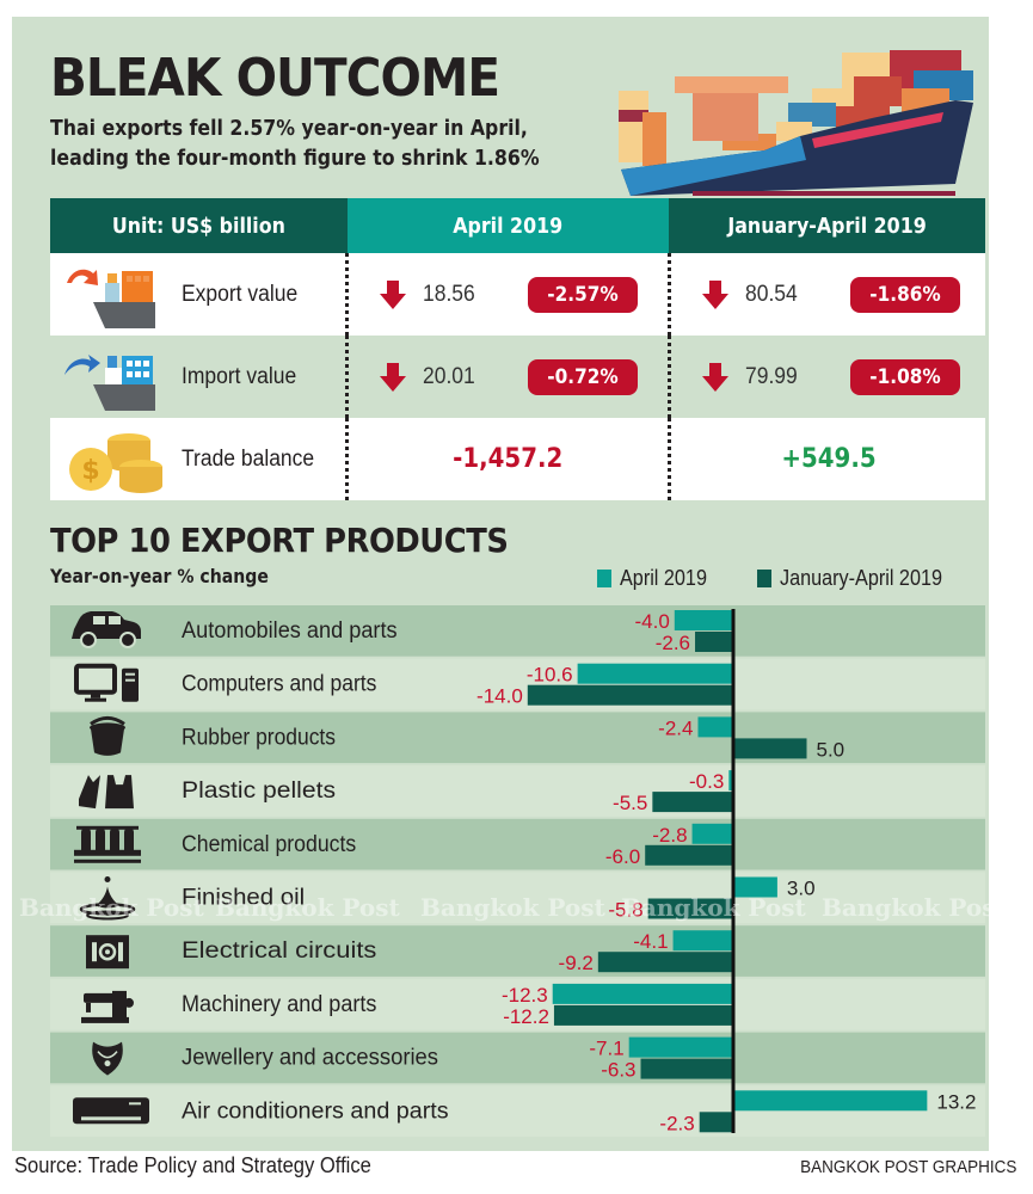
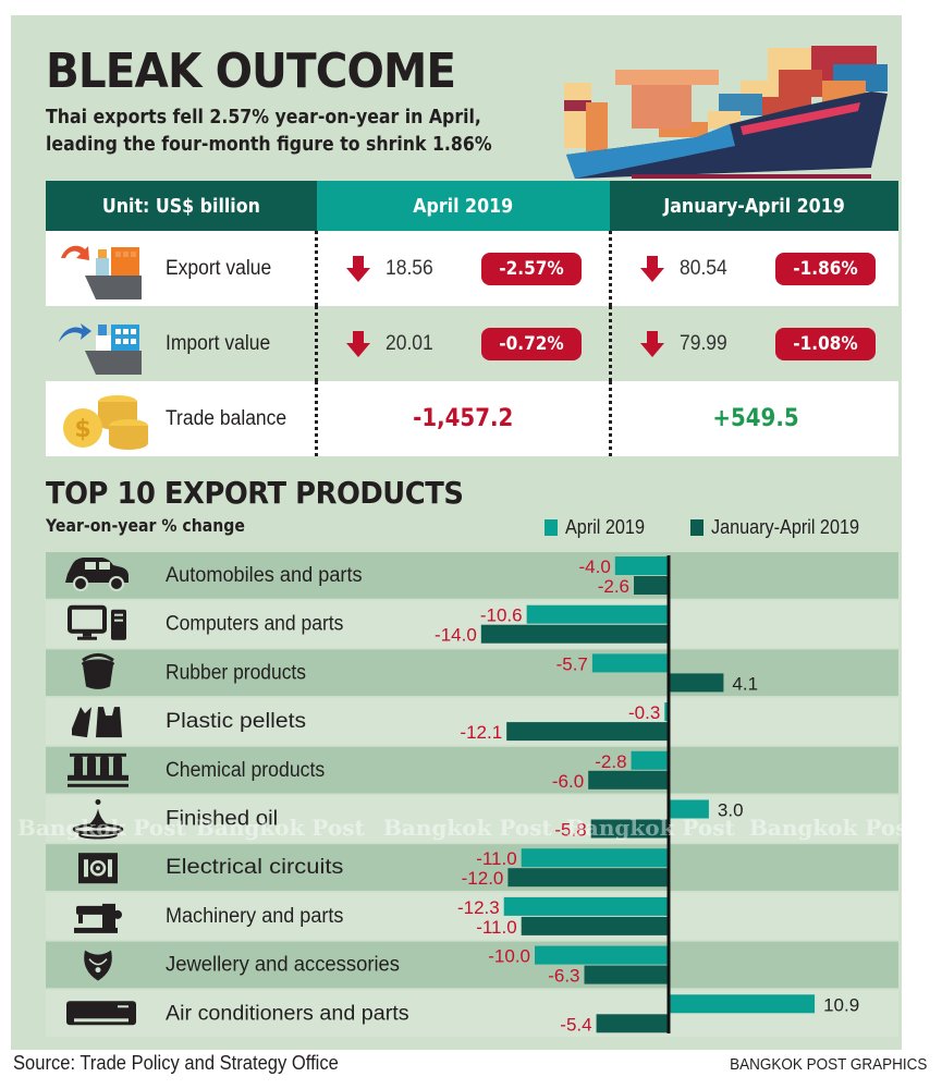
April 2019/Rubber products: -2.4 -> -5.7
January-April 2019/Rubber products: 5.0 -> 4.1
January-April 2019/Plastic pellets: -5.5 -> -12.1
April 2019/Electrical circuits: -4.1 -> -11.0
January-April 2019/Electrical circuits: -9.2 -> -12.0
January-April 2019/Machinery and parts: -12.2 -> -11.0
April 2019/Jewellery and accessories: -7.1 -> -10.0
April 2019/Air conditioners and parts: 13.2 -> 10.9
January-April 2019/Air conditioners and parts: -2.3 -> -5.4
